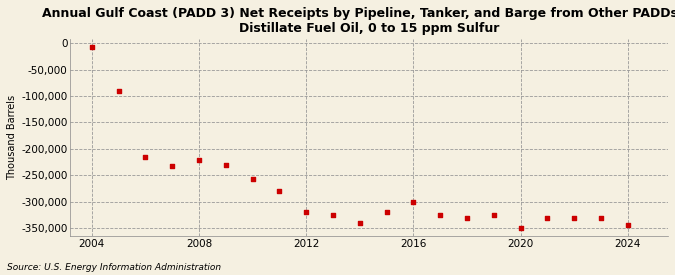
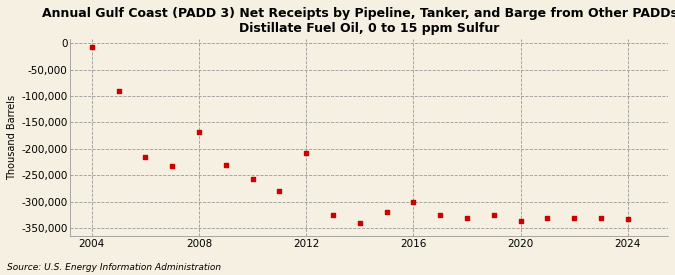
2008: -222,000 -> -168,000
2012: -320,000 -> -208,000
2020: -350,000 -> -336,000
2024: -345,000 -> -332,000
